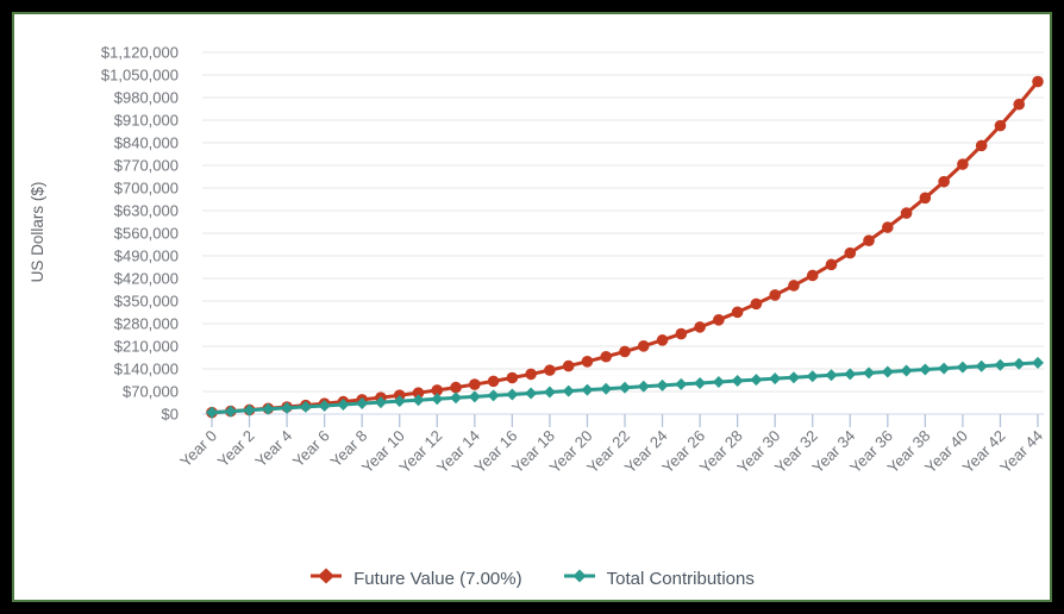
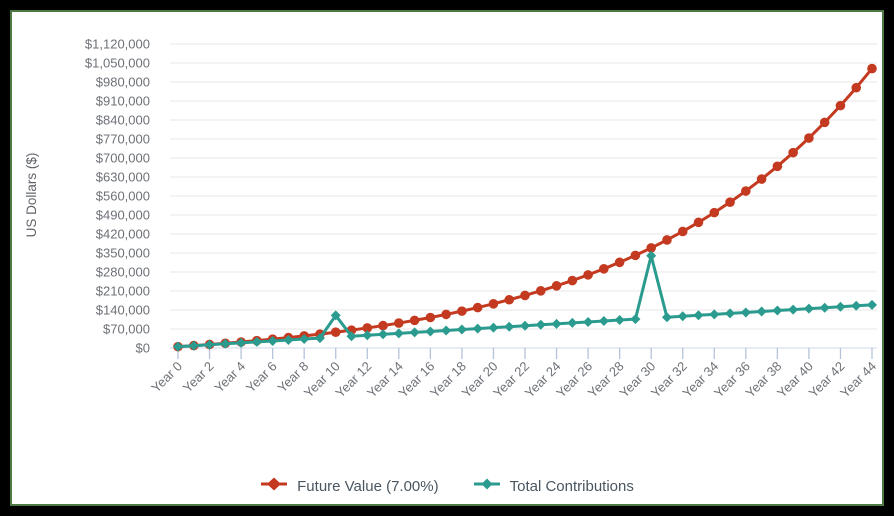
Total Contributions/Year 10: $40000 -> $120000
Total Contributions/Year 30: $110000 -> $340000
